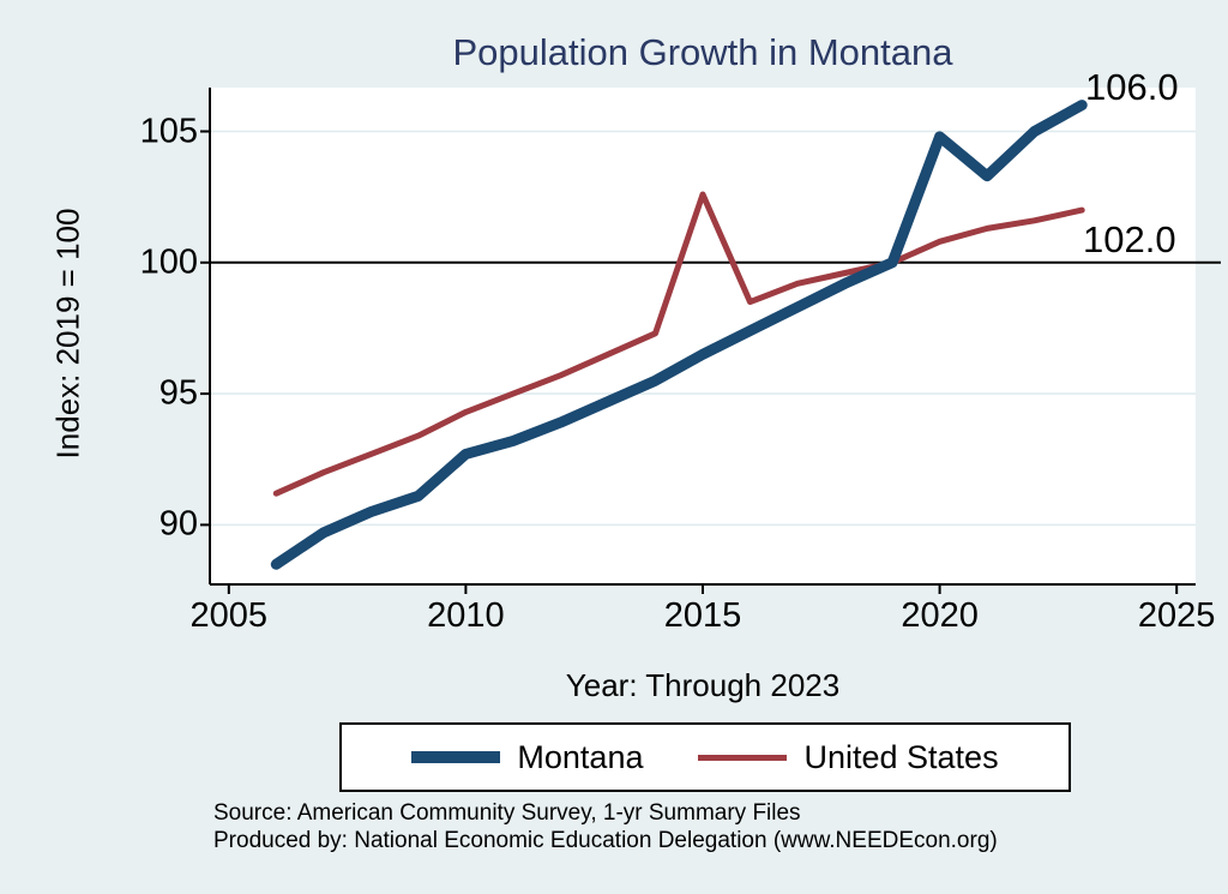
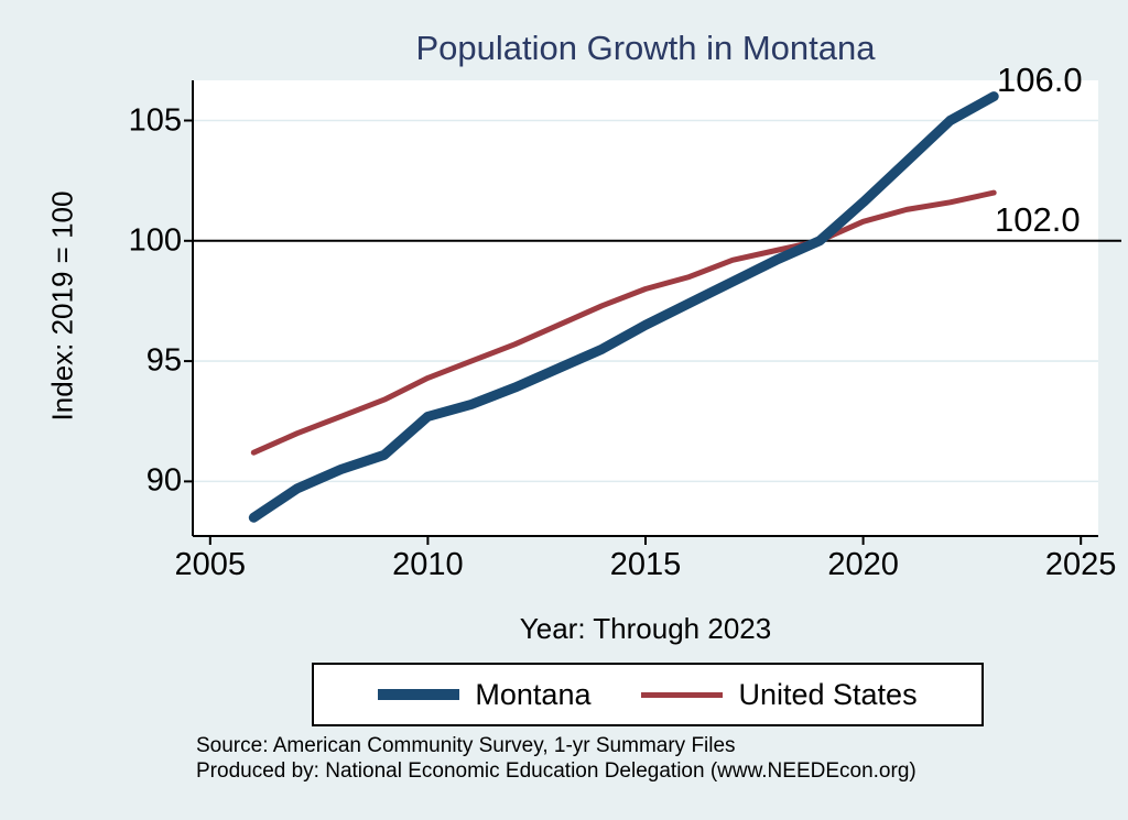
United States/2015: 102.6 -> 98.0
Montana/2020: 104.8 -> 101.6
